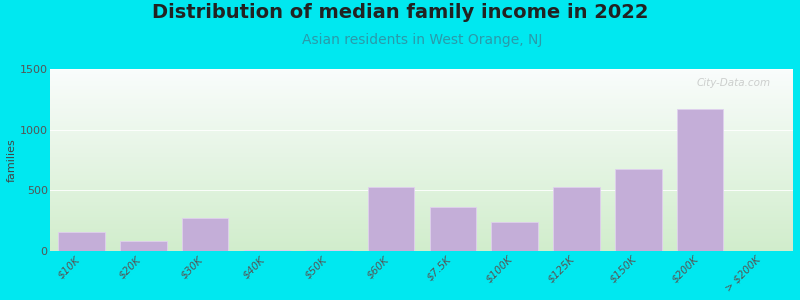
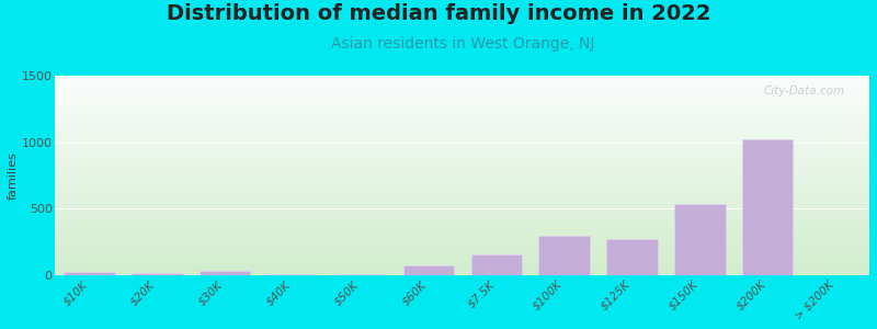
$10K: 160 -> 30
$20K: 80 -> 20
$30K: 270 -> 40
$60K: 530 -> 80
$7.5K: 360 -> 160
$100K: 240 -> 300
$125K: 530 -> 280
$150K: 680 -> 540
$200K: 1170 -> 1020
